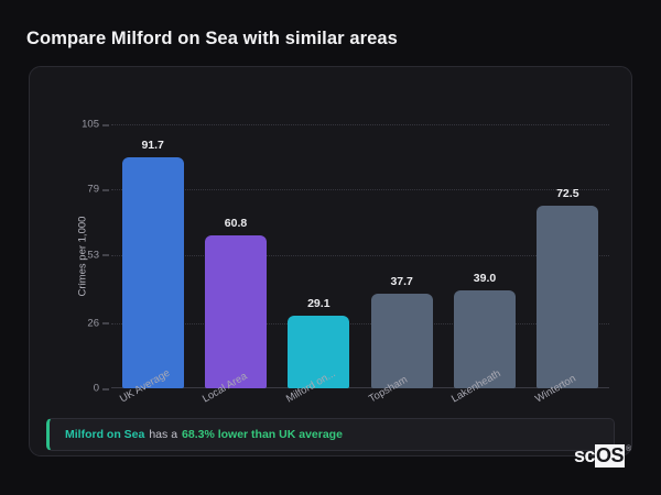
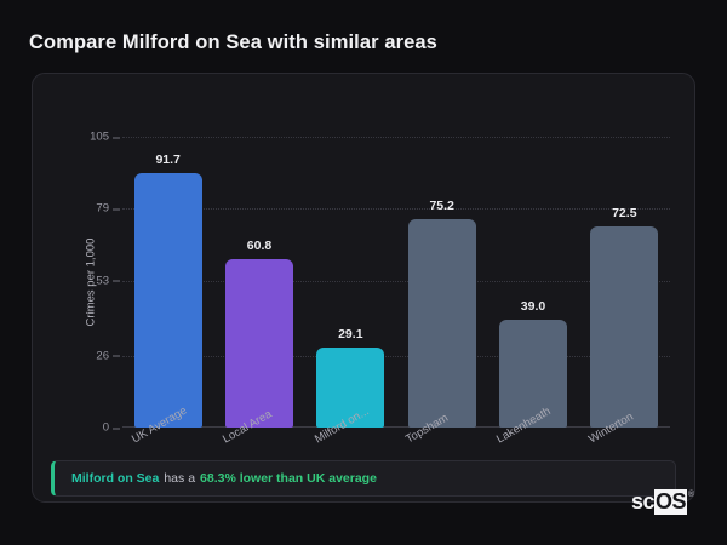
Topsham: 37.7 -> 75.2
